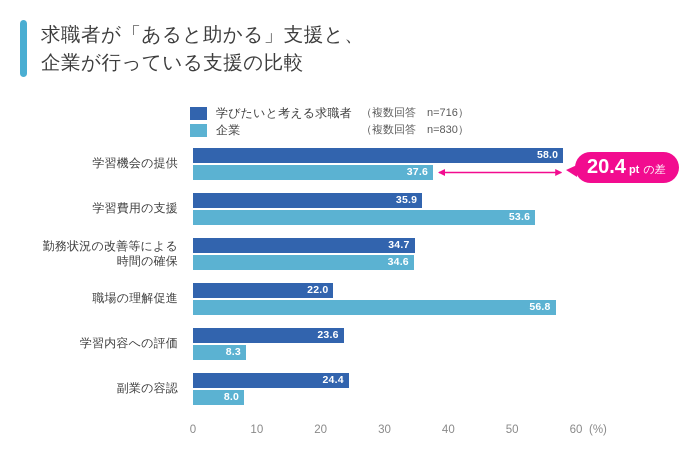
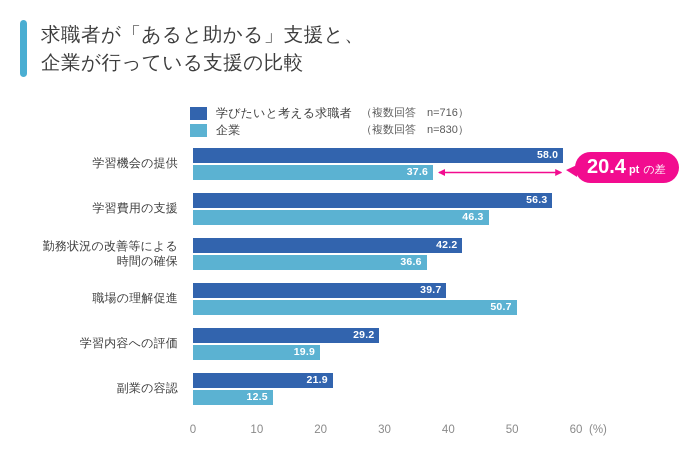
学びたいと考える求職者/学習費用の支援: 35.9 -> 56.3
企業/学習費用の支援: 53.6 -> 46.3
学びたいと考える求職者/勤務状況の改善等による 時間の確保: 34.7 -> 42.2
企業/勤務状況の改善等による 時間の確保: 34.6 -> 36.6
学びたいと考える求職者/職場の理解促進: 22.0 -> 39.7
企業/職場の理解促進: 56.8 -> 50.7
学びたいと考える求職者/学習内容への評価: 23.6 -> 29.2
企業/学習内容への評価: 8.3 -> 19.9
学びたいと考える求職者/副業の容認: 24.4 -> 21.9
企業/副業の容認: 8.0 -> 12.5
